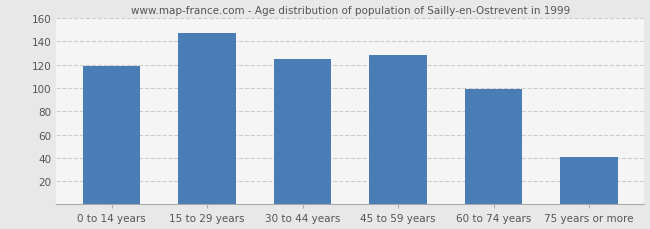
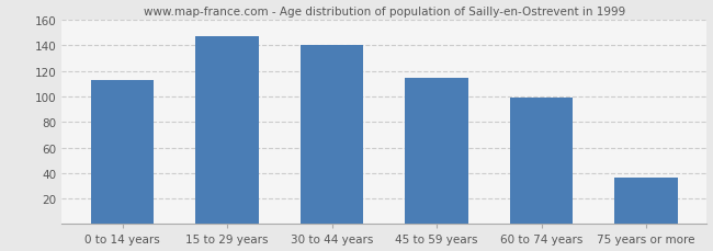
0 to 14 years: 119 -> 113
30 to 44 years: 125 -> 140
45 to 59 years: 128 -> 115
75 years or more: 41 -> 36
